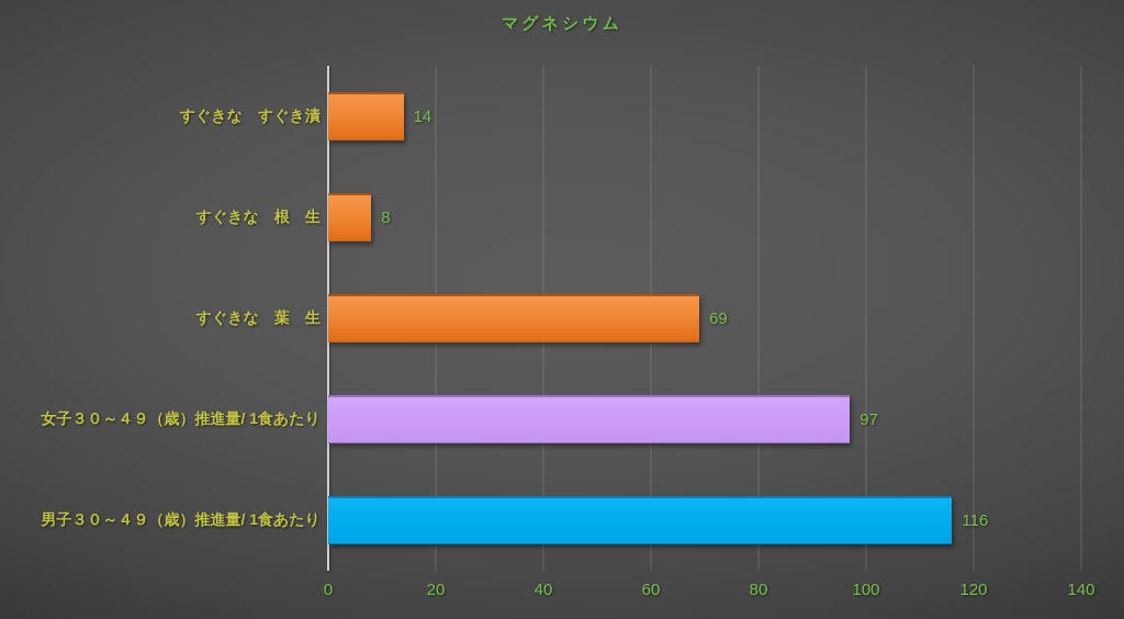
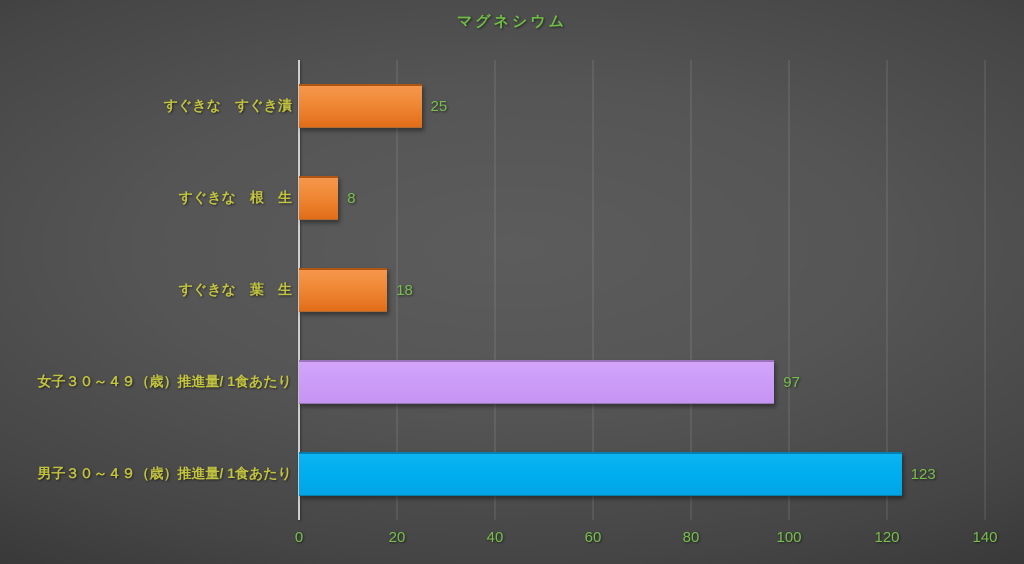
すぐきな すぐき漬: 14 -> 25
すぐきな 葉 生: 69 -> 18
男子３０～４９（歳）推進量/ 1食あたり: 116 -> 123
